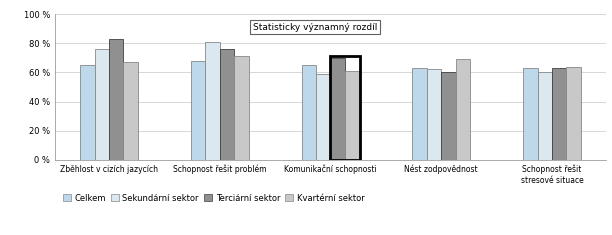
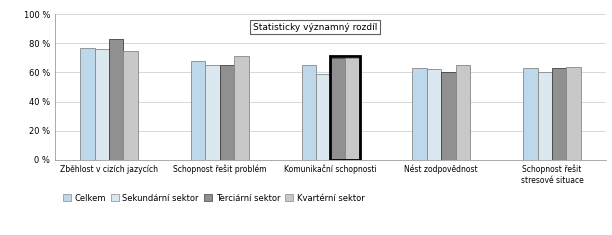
Celkem/Zběhlost v cizích jazycích: 65 % -> 77 %
Kvartérní sektor/Zběhlost v cizích jazycích: 67 % -> 75 %
Sekundární sektor/Schopnost řešit problém: 81 % -> 65 %
Terciární sektor/Schopnost řešit problém: 76 % -> 65 %
Kvartérní sektor/Komunikační schopnosti: 61 % -> 70 %
Kvartérní sektor/Nést zodpovědnost: 69 % -> 65 %
